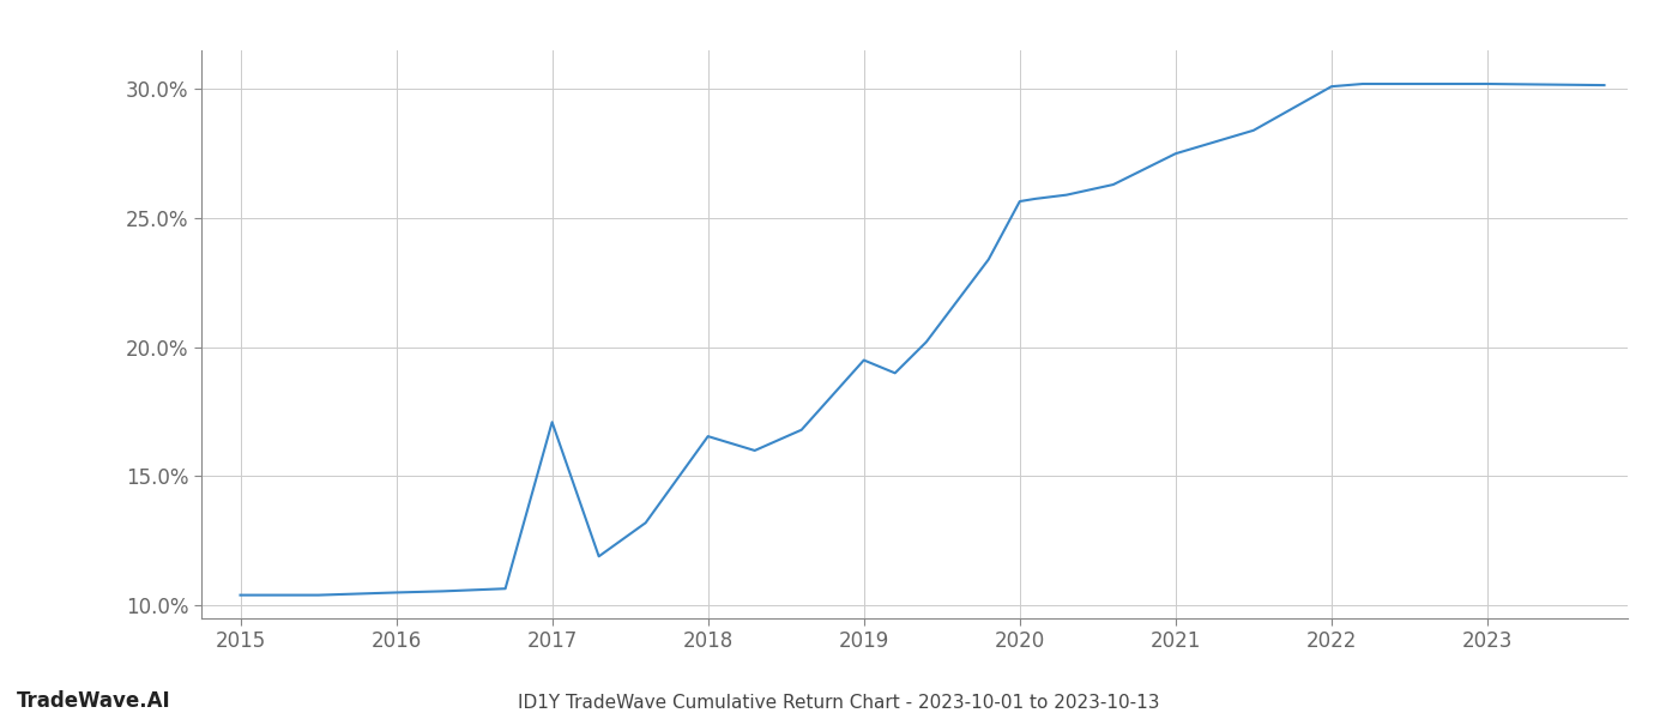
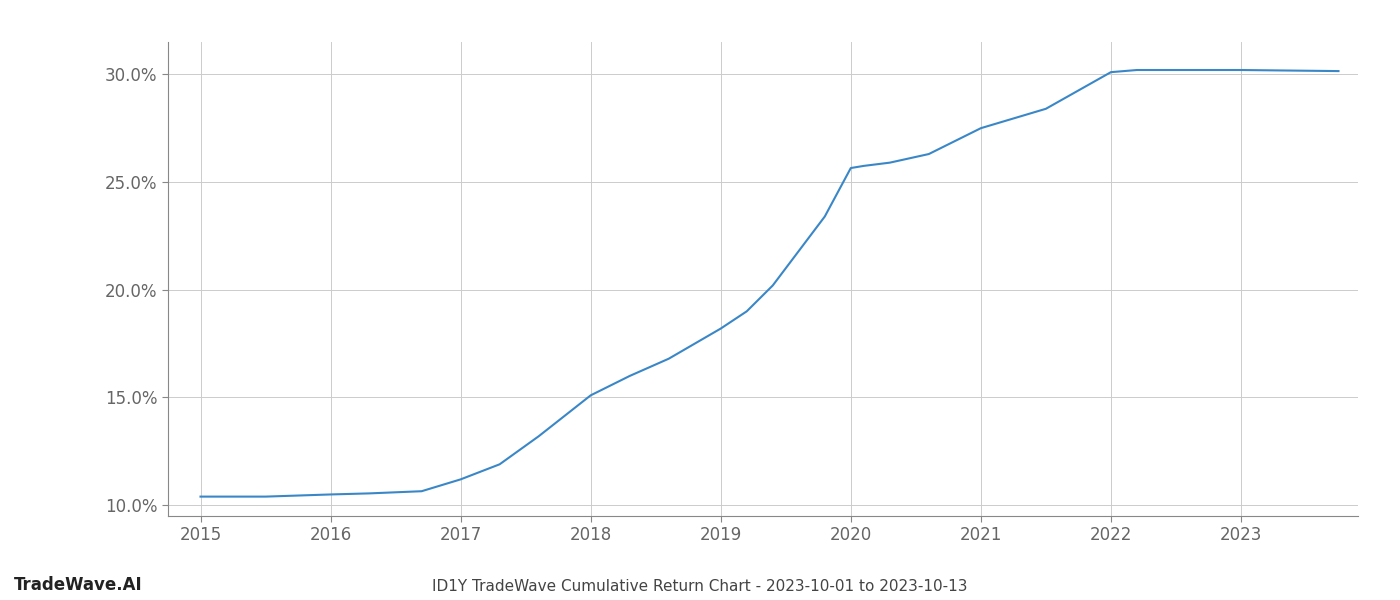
2017: 17.10% -> 11.20%
2018: 16.55% -> 15.10%
2019: 19.50% -> 18.20%
